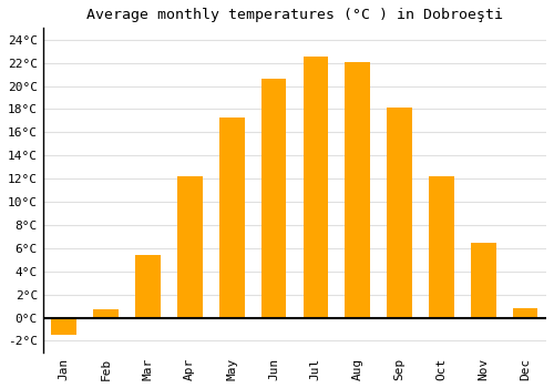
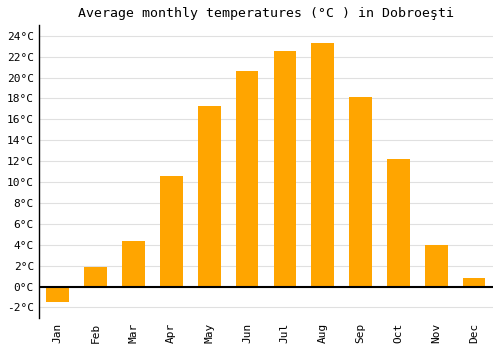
Feb: 0.7°C -> 1.9°C
Mar: 5.4°C -> 4.4°C
Apr: 12.2°C -> 10.6°C
Aug: 22.1°C -> 23.3°C
Nov: 6.5°C -> 4.0°C
